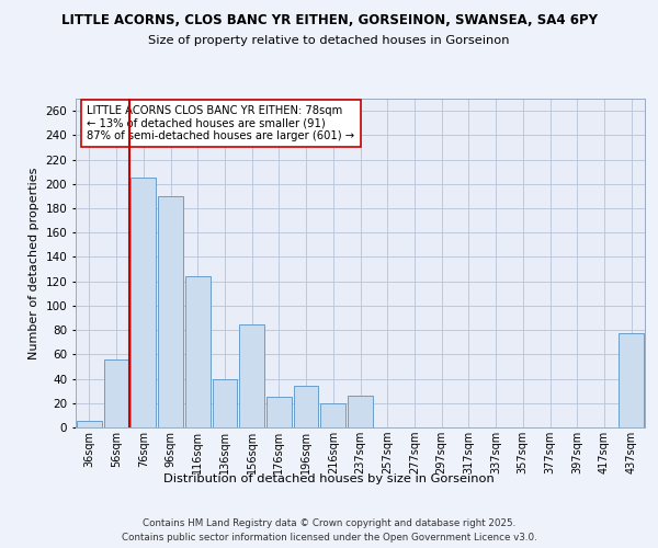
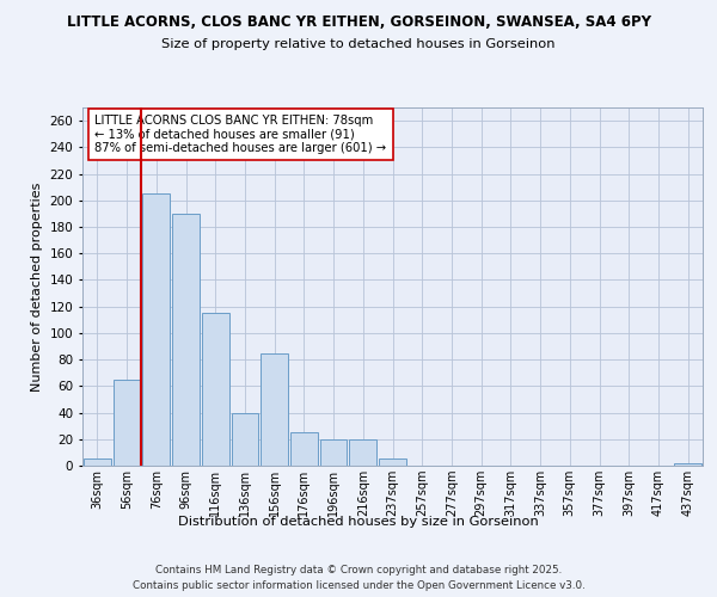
56sqm: 56 -> 65
116sqm: 124 -> 115
196sqm: 34 -> 20
237sqm: 26 -> 5
437sqm: 77 -> 2
